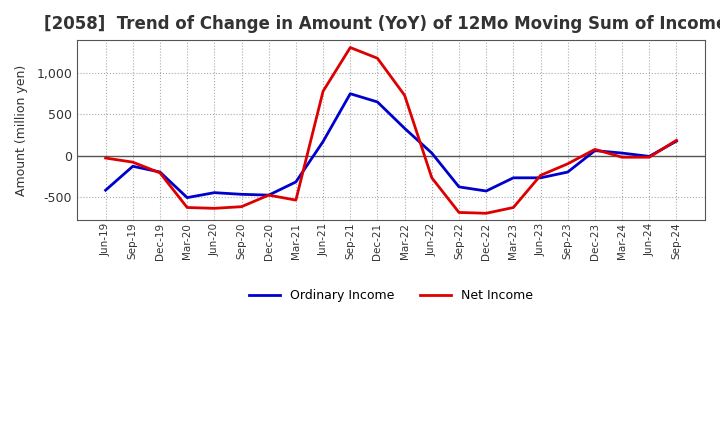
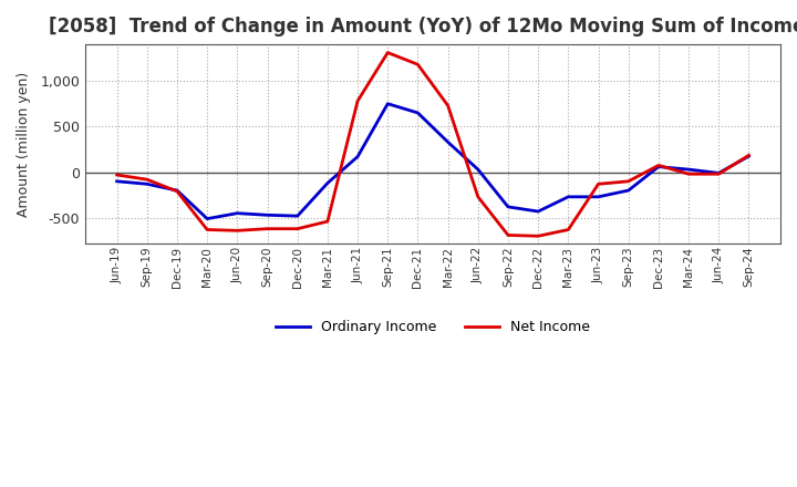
Ordinary Income/Jun-19: -420 -> -100
Net Income/Dec-20: -480 -> -620
Ordinary Income/Mar-21: -320 -> -120
Net Income/Jun-23: -240 -> -130
